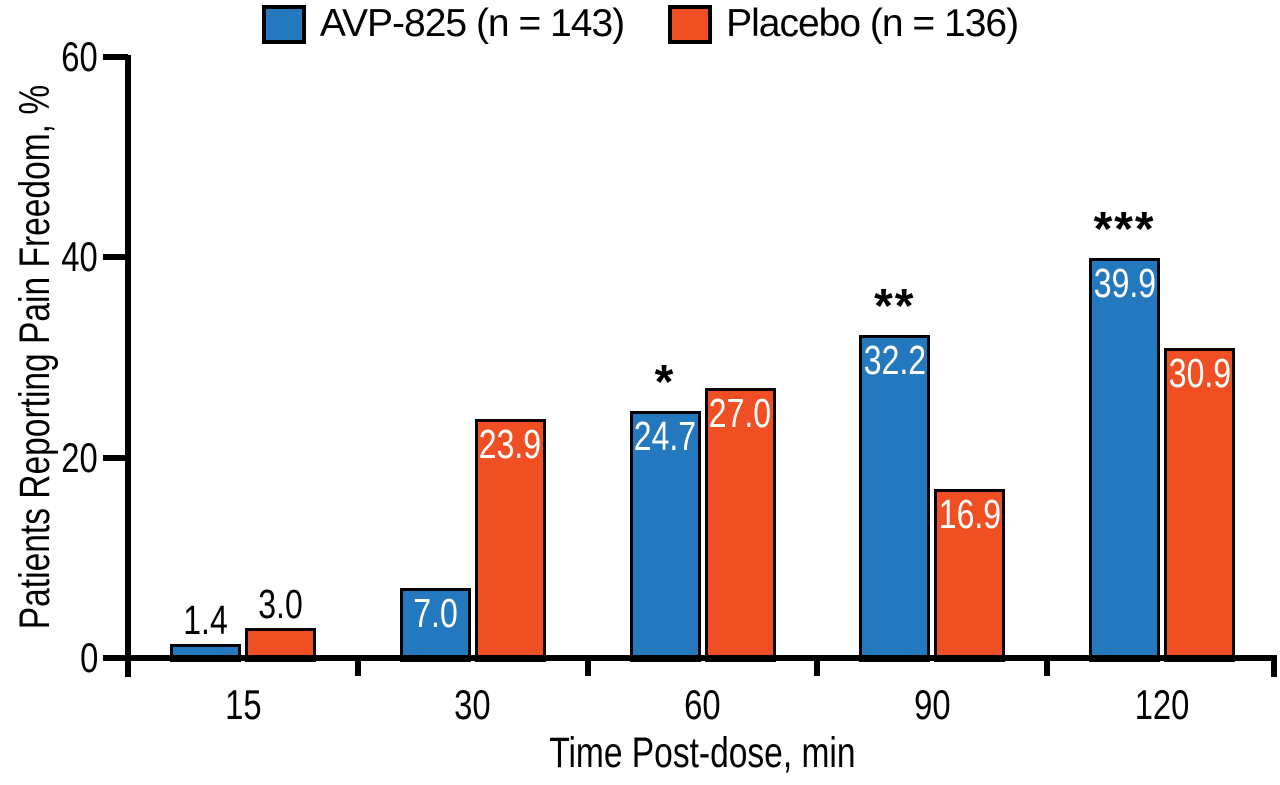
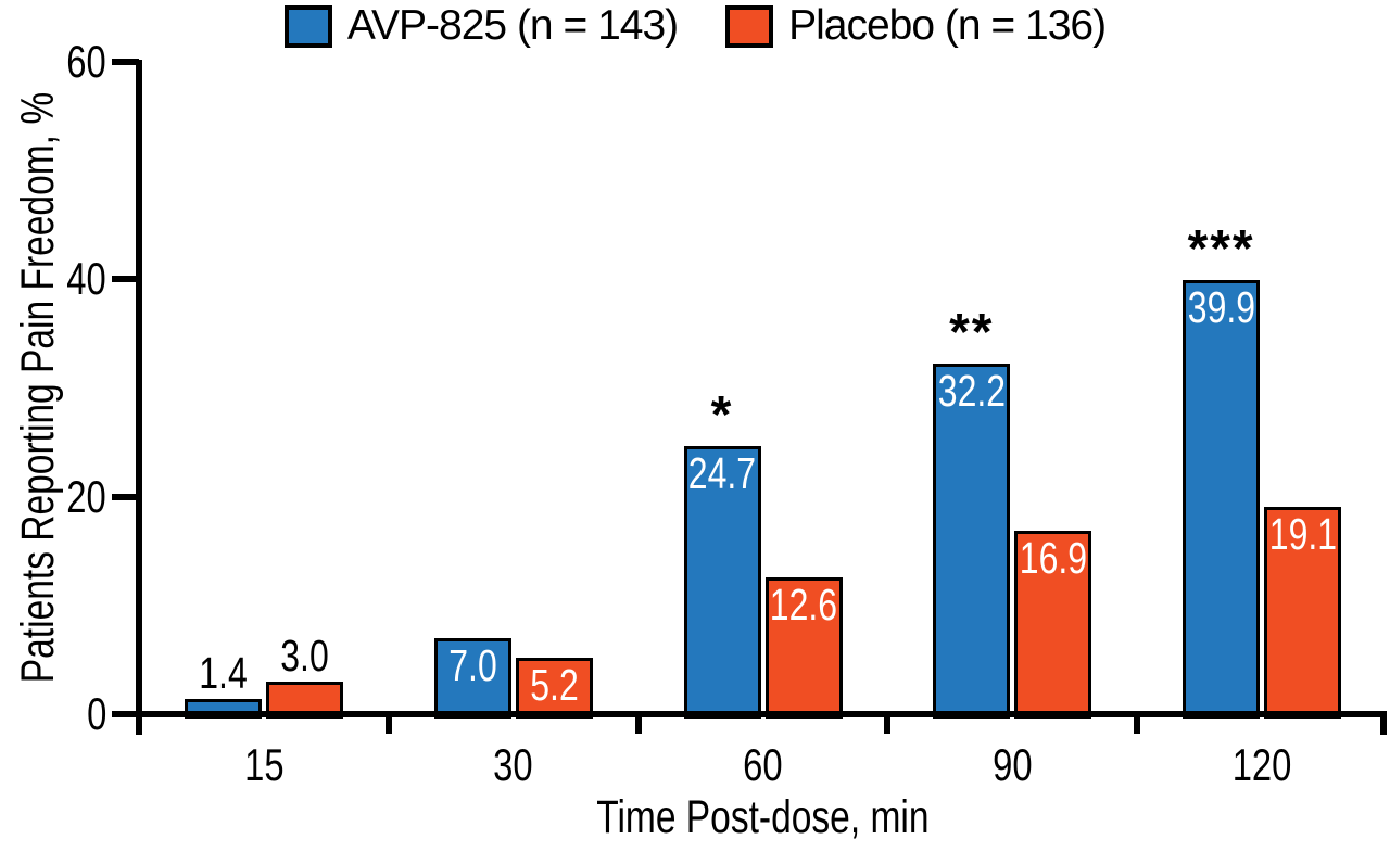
Placebo (n = 136)/30: 23.9 -> 5.2
Placebo (n = 136)/60: 27.0 -> 12.6
Placebo (n = 136)/120: 30.9 -> 19.1
